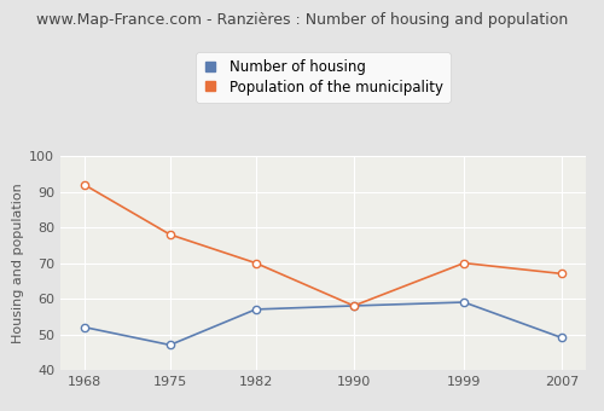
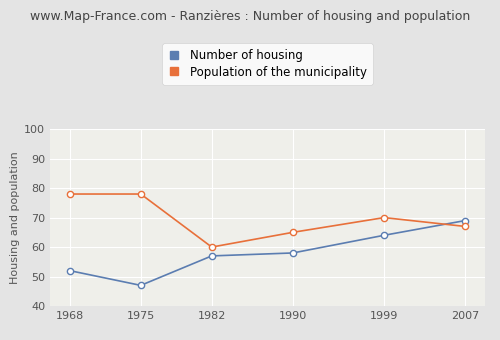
Population of the municipality/1968: 92 -> 78
Population of the municipality/1982: 70 -> 60
Population of the municipality/1990: 58 -> 65
Number of housing/1999: 59 -> 64
Number of housing/2007: 49 -> 69
